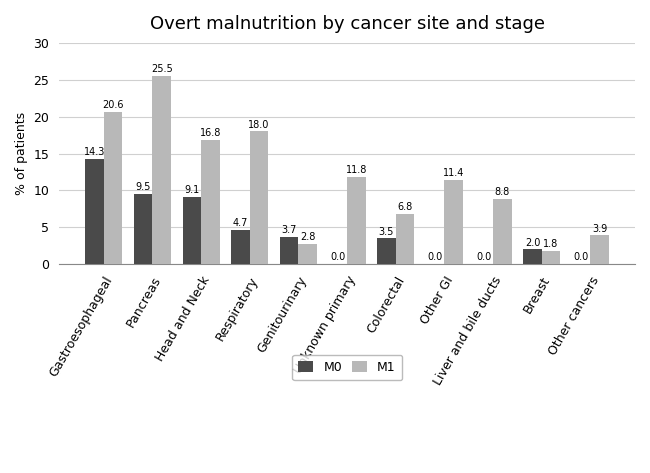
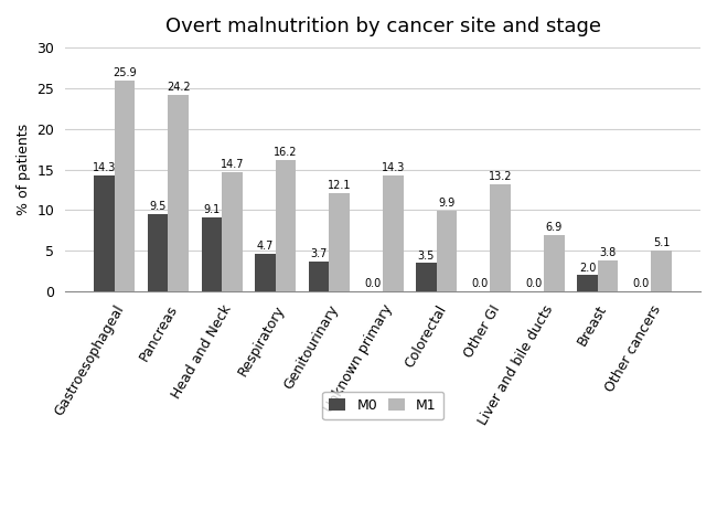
M1/Gastroesophageal: 20.6 -> 25.9
M1/Pancreas: 25.5 -> 24.2
M1/Head and Neck: 16.8 -> 14.7
M1/Respiratory: 18.0 -> 16.2
M1/Genitourinary: 2.8 -> 12.1
M1/Unknown primary: 11.8 -> 14.3
M1/Colorectal: 6.8 -> 9.9
M1/Other GI: 11.4 -> 13.2
M1/Liver and bile ducts: 8.8 -> 6.9
M1/Breast: 1.8 -> 3.8
M1/Other cancers: 3.9 -> 5.1
